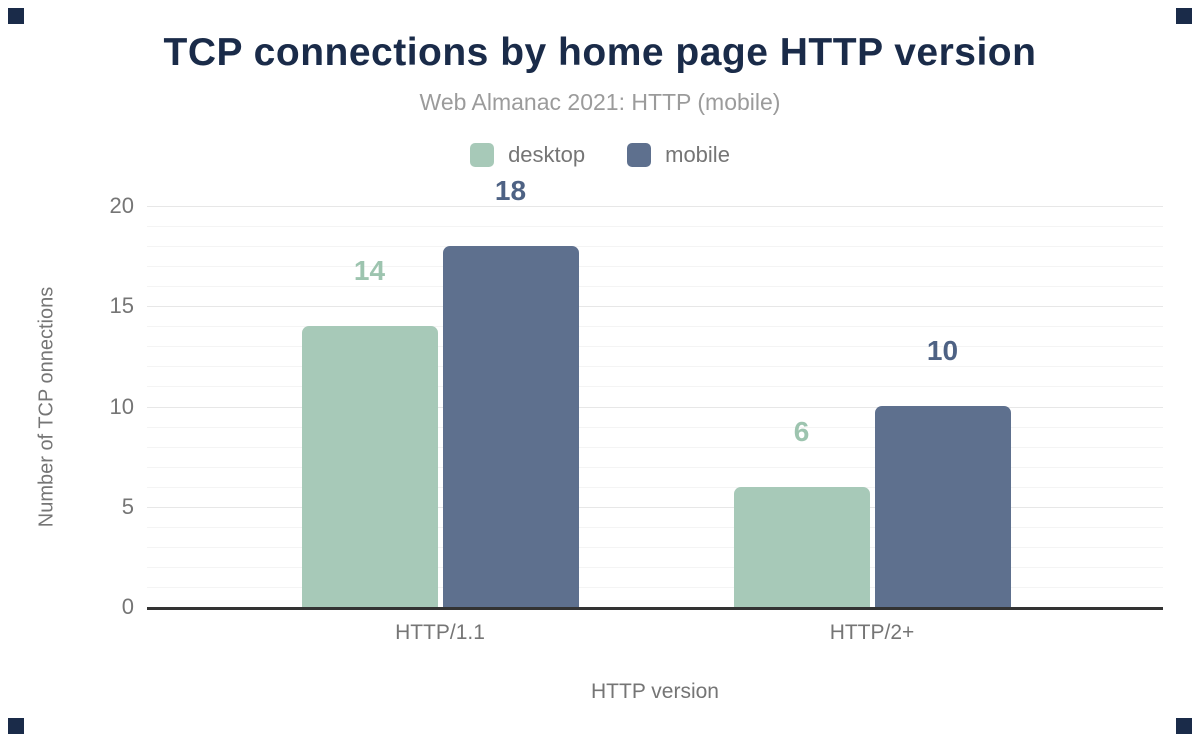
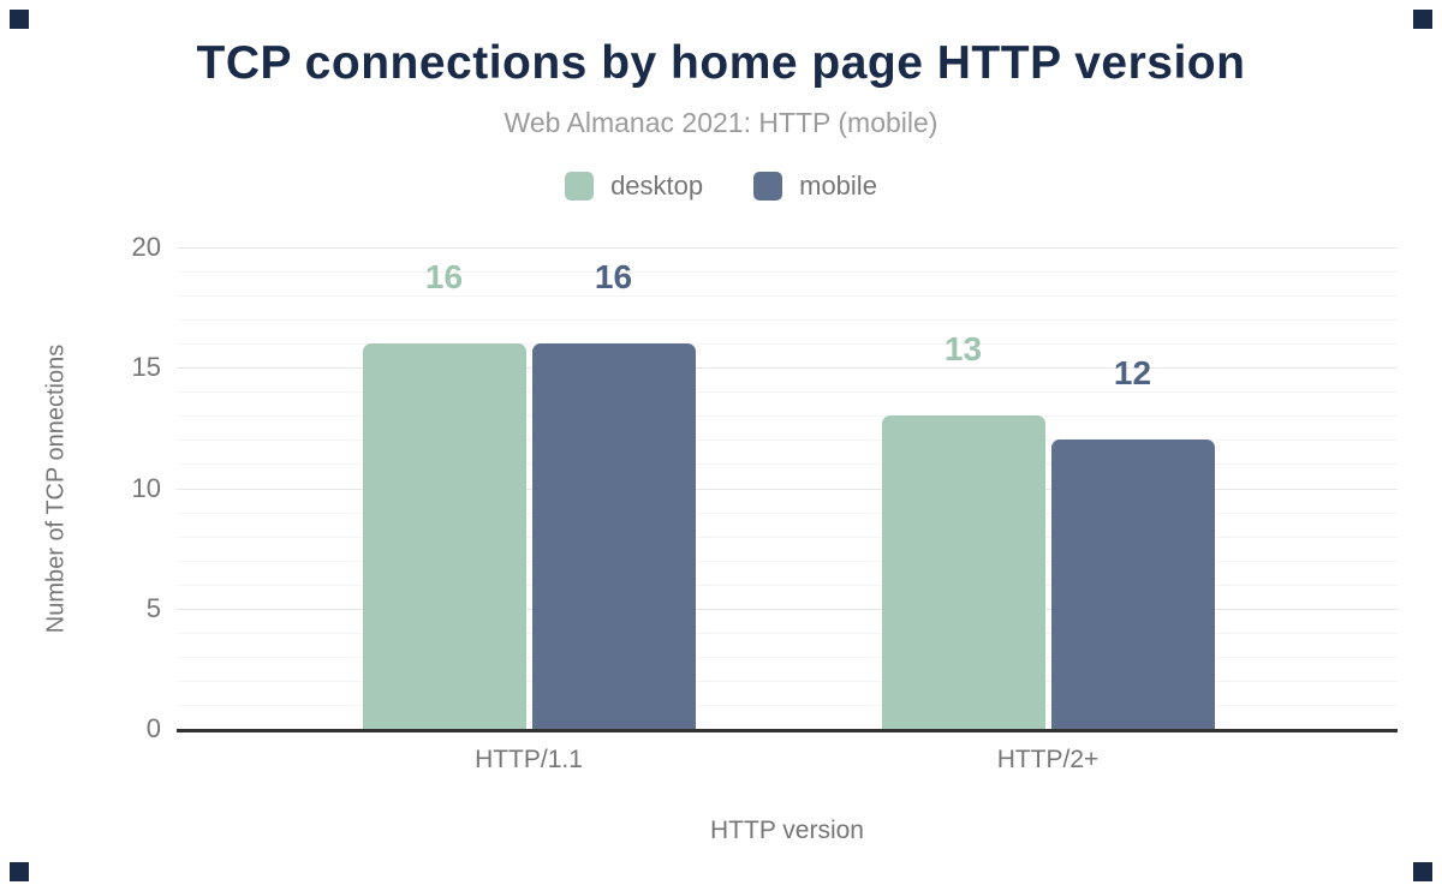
desktop/HTTP/1.1: 14 -> 16
mobile/HTTP/1.1: 18 -> 16
desktop/HTTP/2+: 6 -> 13
mobile/HTTP/2+: 10 -> 12
